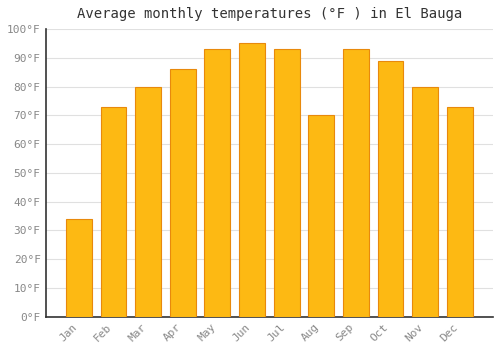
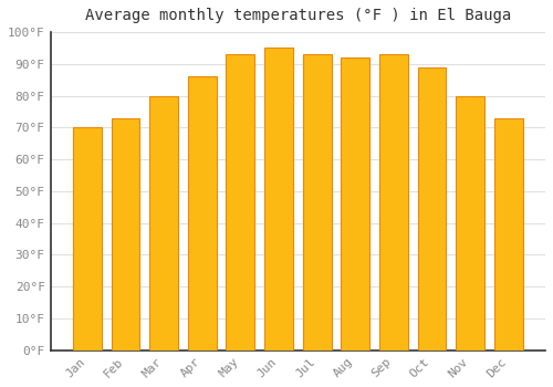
Jan: 34°F -> 70°F
Aug: 70°F -> 92°F
